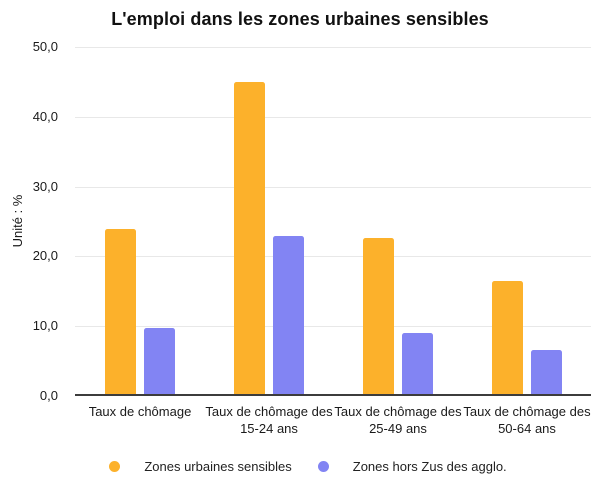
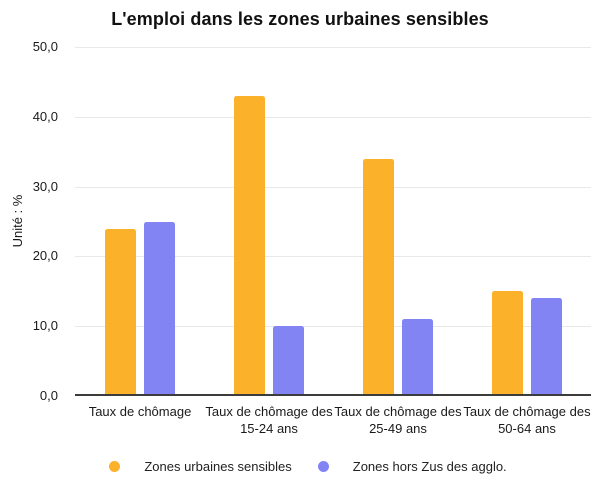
Zones hors Zus des agglo./Taux de chômage: 10 -> 25
Zones urbaines sensibles/Taux de chômage des 15-24 ans: 45 -> 43
Zones hors Zus des agglo./Taux de chômage des 15-24 ans: 23 -> 10
Zones urbaines sensibles/Taux de chômage des 25-49 ans: 23 -> 34
Zones hors Zus des agglo./Taux de chômage des 25-49 ans: 9 -> 11
Zones urbaines sensibles/Taux de chômage des 50-64 ans: 16 -> 15
Zones hors Zus des agglo./Taux de chômage des 50-64 ans: 7 -> 14
